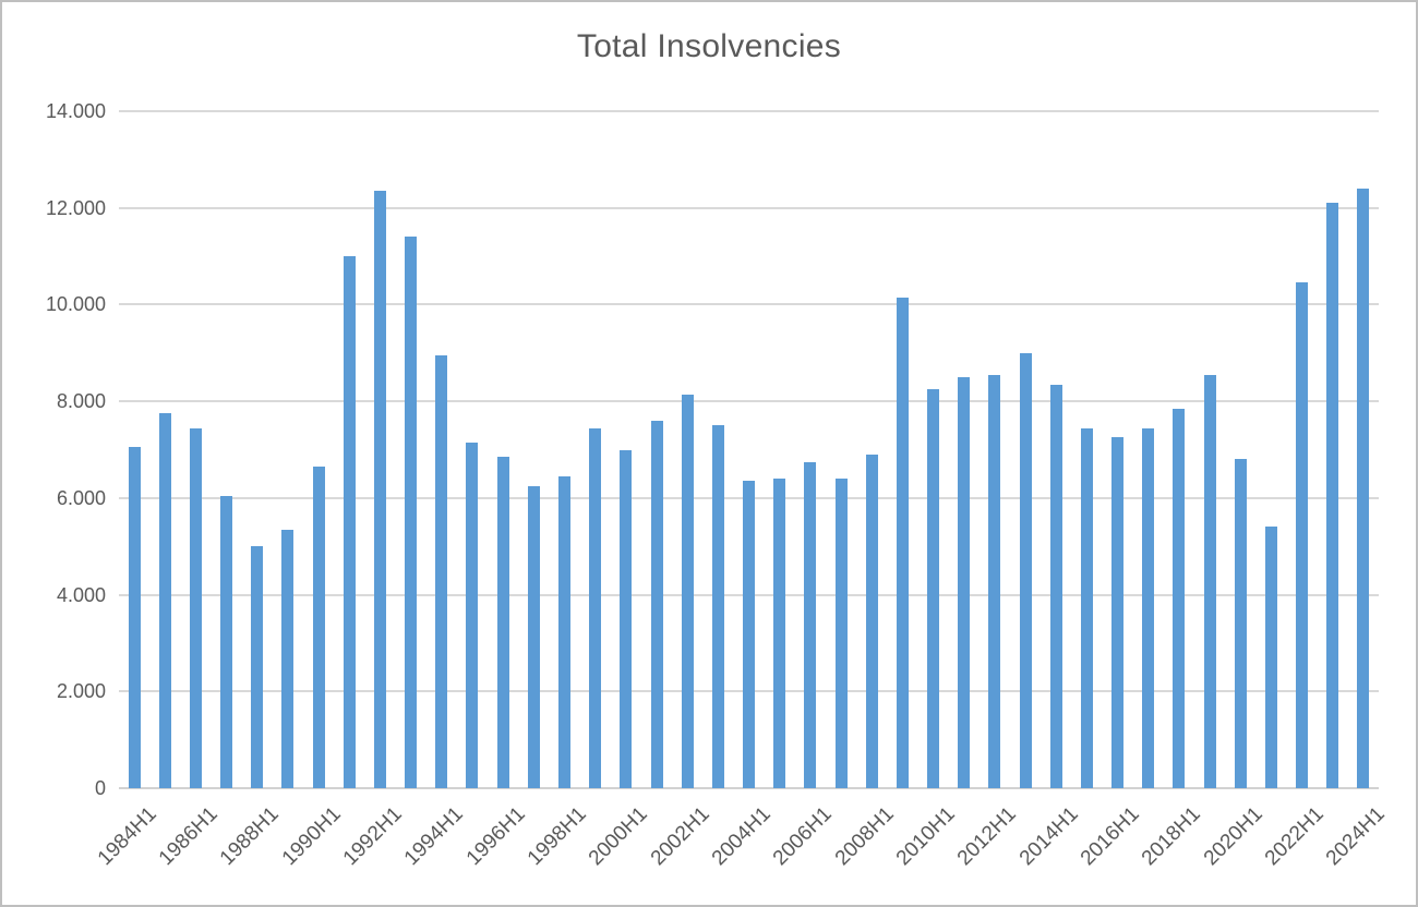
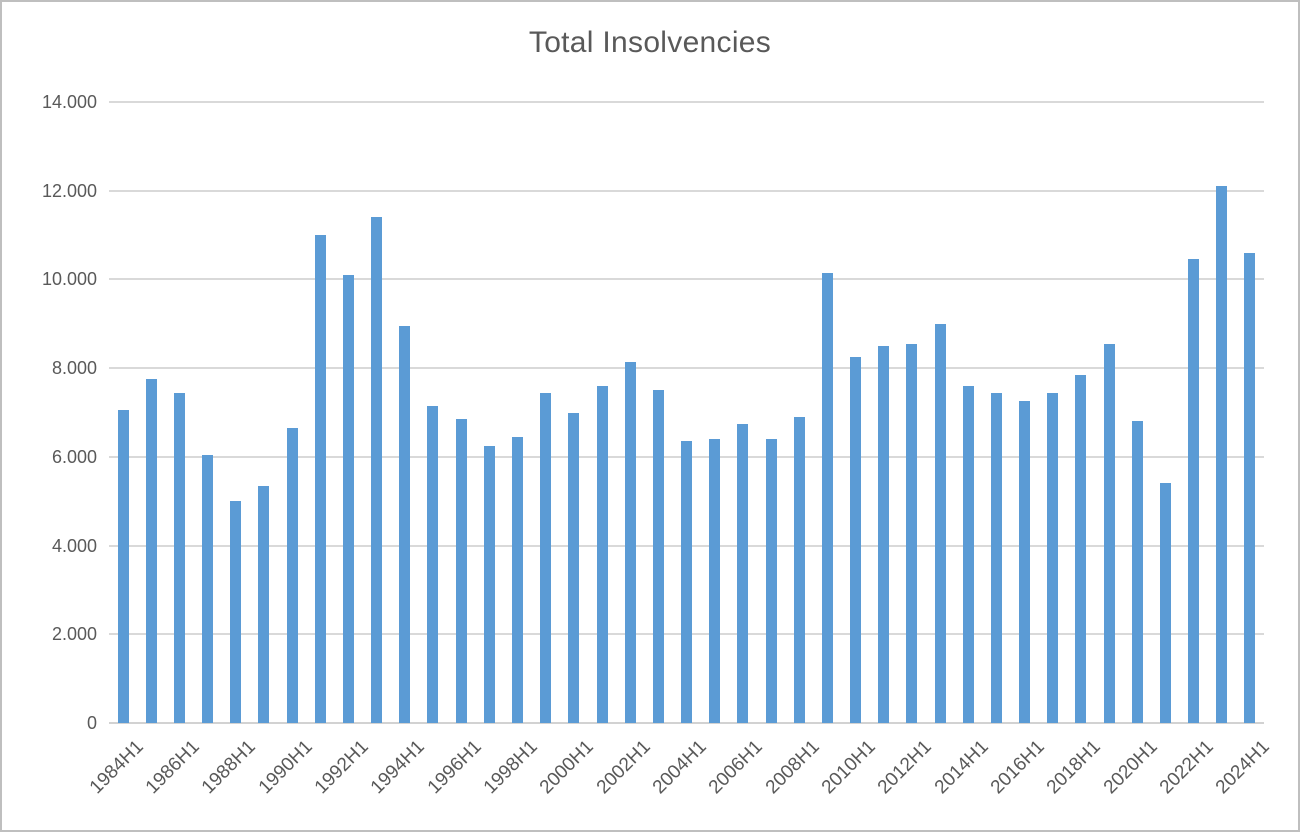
1992H1: 12400 -> 10100
2014H1: 8400 -> 7600
2024H1: 12400 -> 10600
